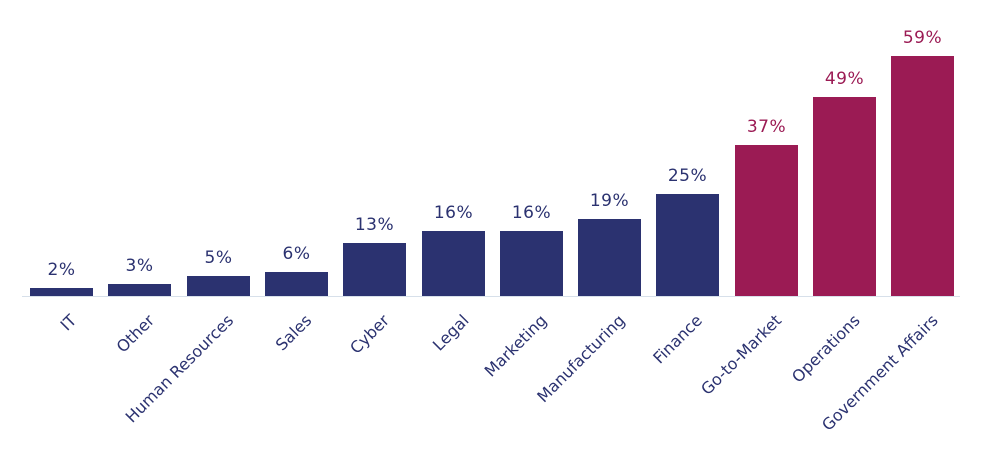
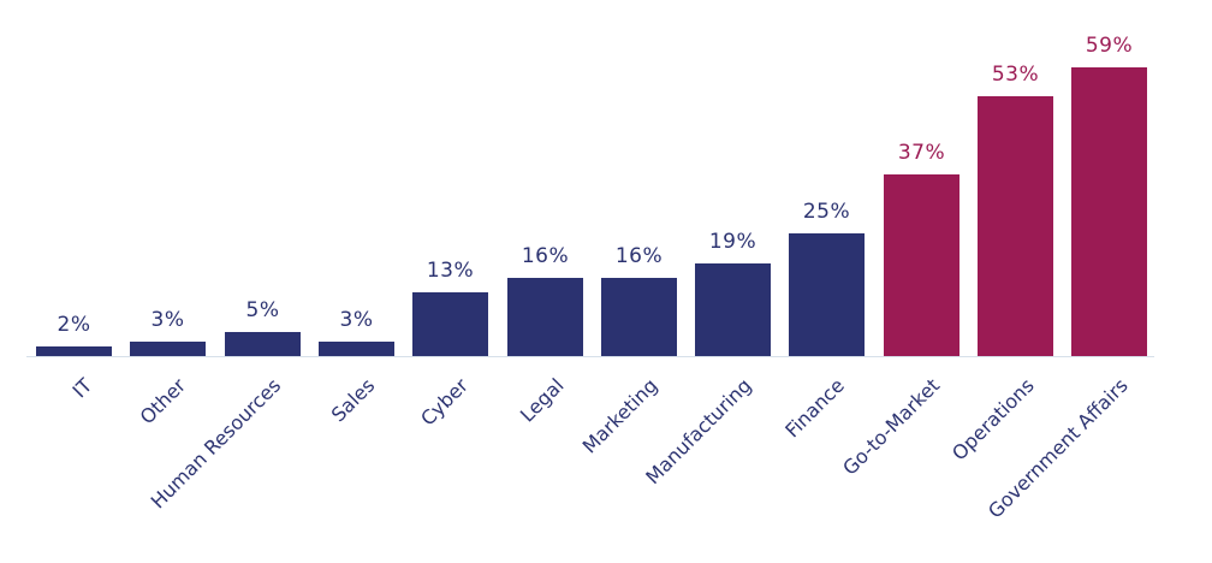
Sales: 6% -> 3%
Operations: 49% -> 53%
